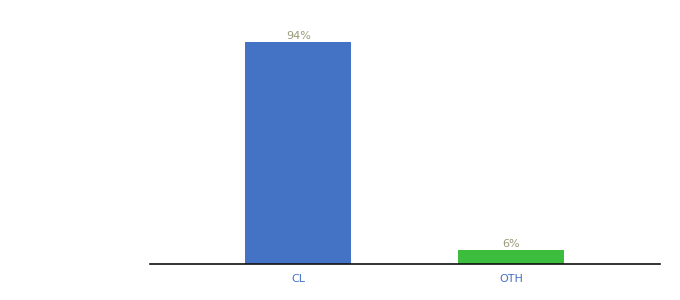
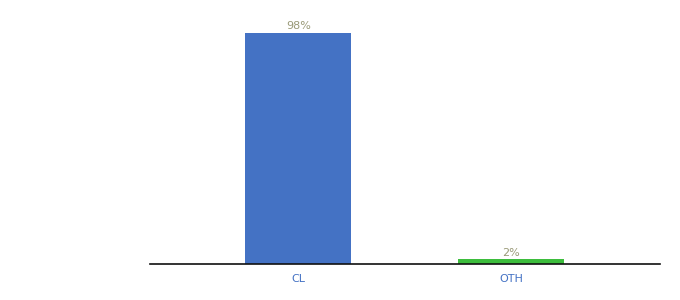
CL: 94% -> 98%
OTH: 6% -> 2%
